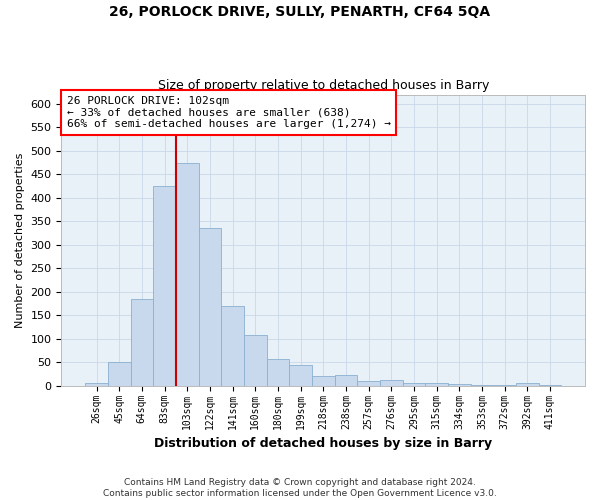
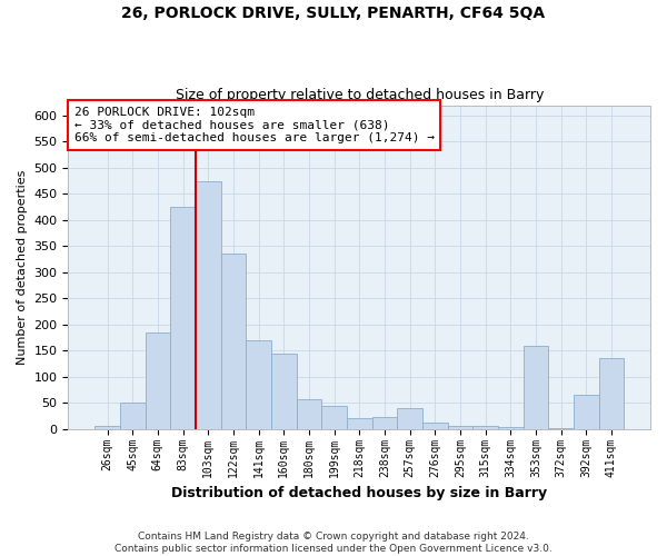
160sqm: 108 -> 145
257sqm: 10 -> 40
353sqm: 1 -> 160
392sqm: 5 -> 65
411sqm: 2 -> 135
